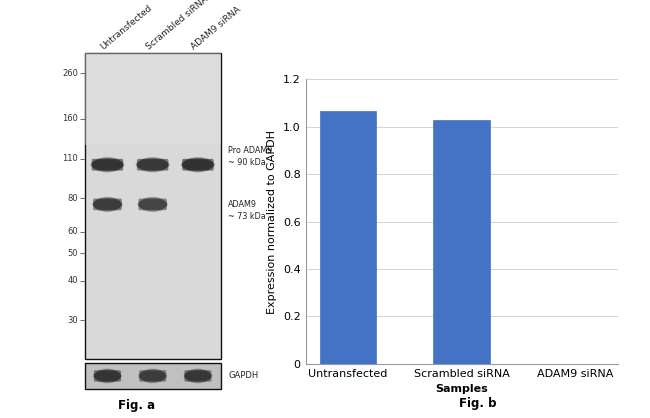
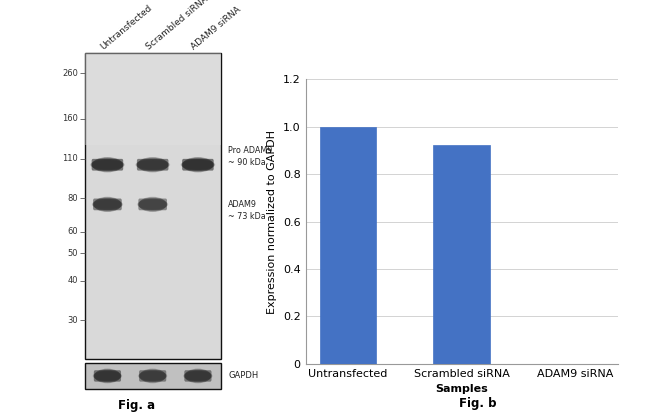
Untransfected: 1.065 -> 1.000
Scrambled siRNA: 1.030 -> 0.925
